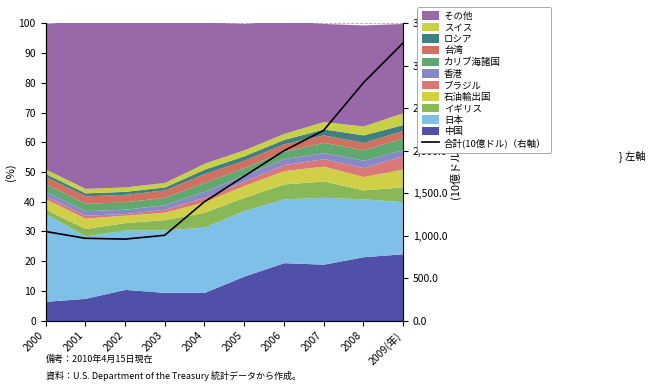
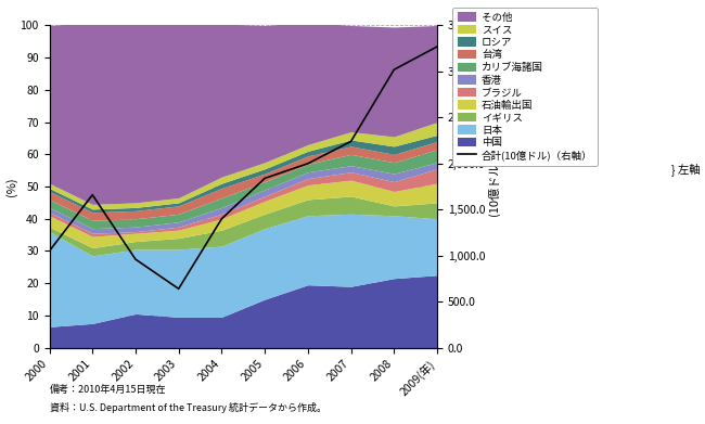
合計(10億ドル)（右軸）/2001: 970 -> 1,660
合計(10億ドル)（右軸）/2003: 1,000 -> 640
合計(10億ドル)（右軸）/2005: 1,700 -> 1,840
合計(10億ドル)（右軸）/2008: 2,800 -> 3,020
